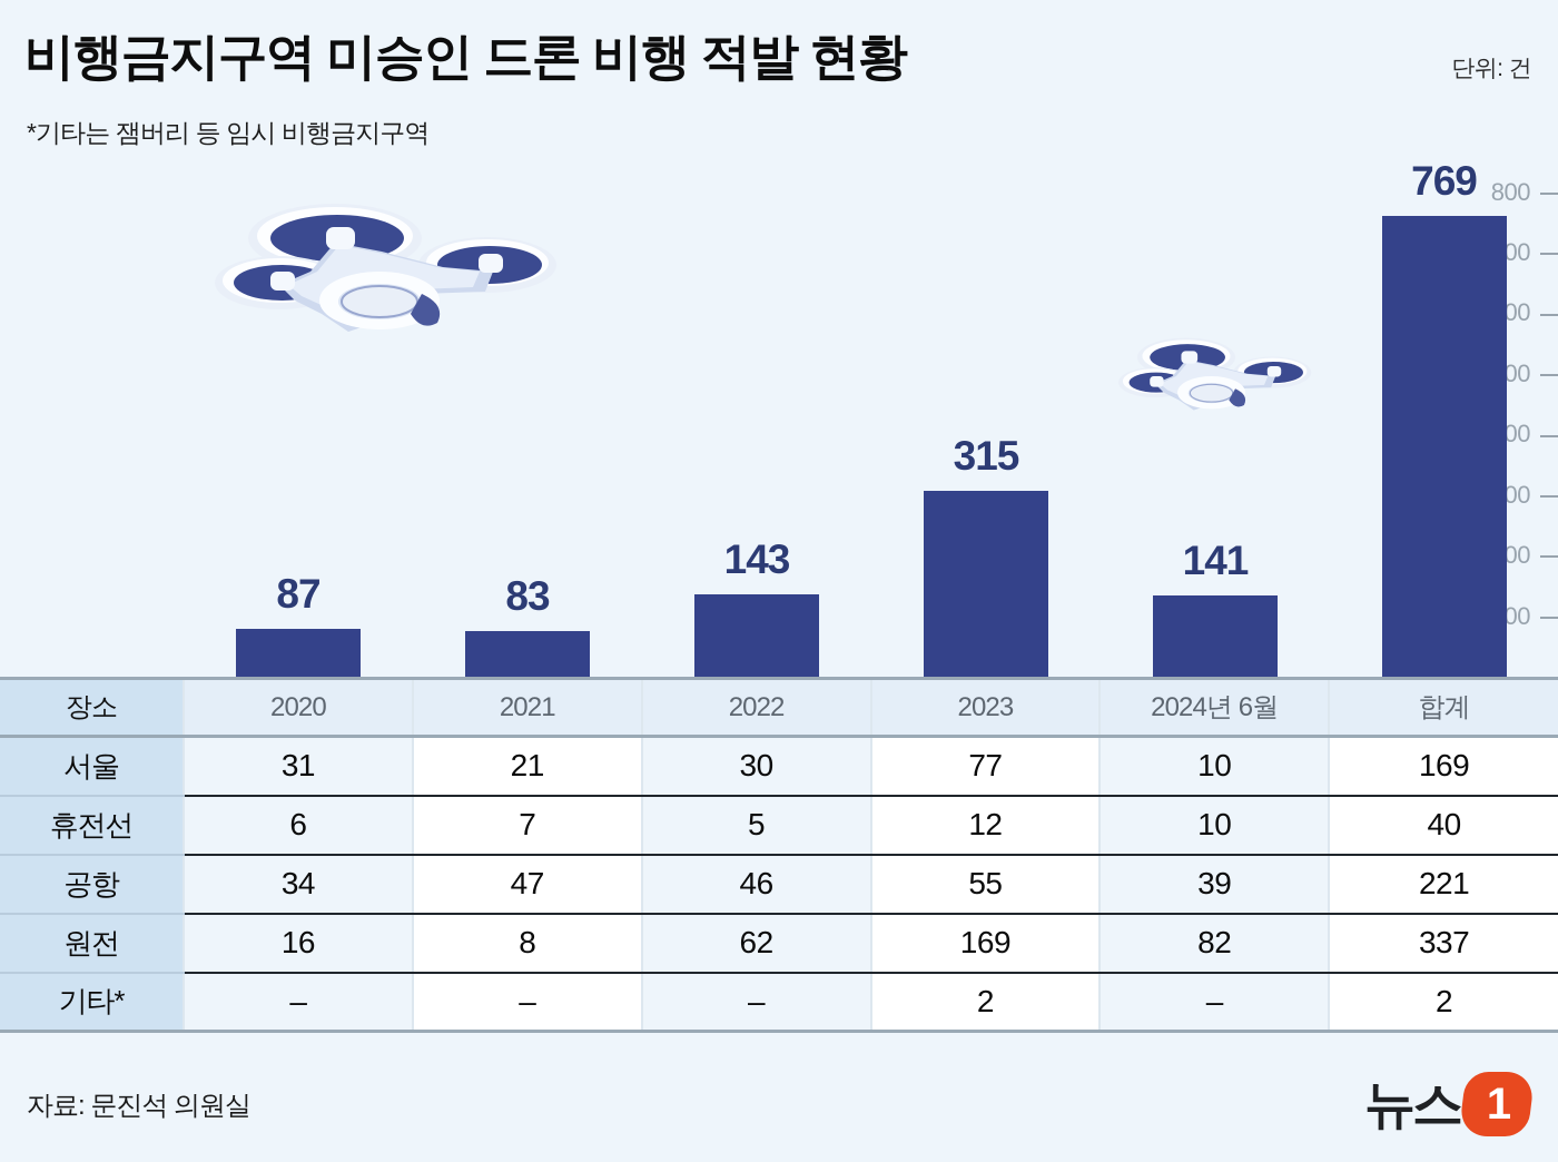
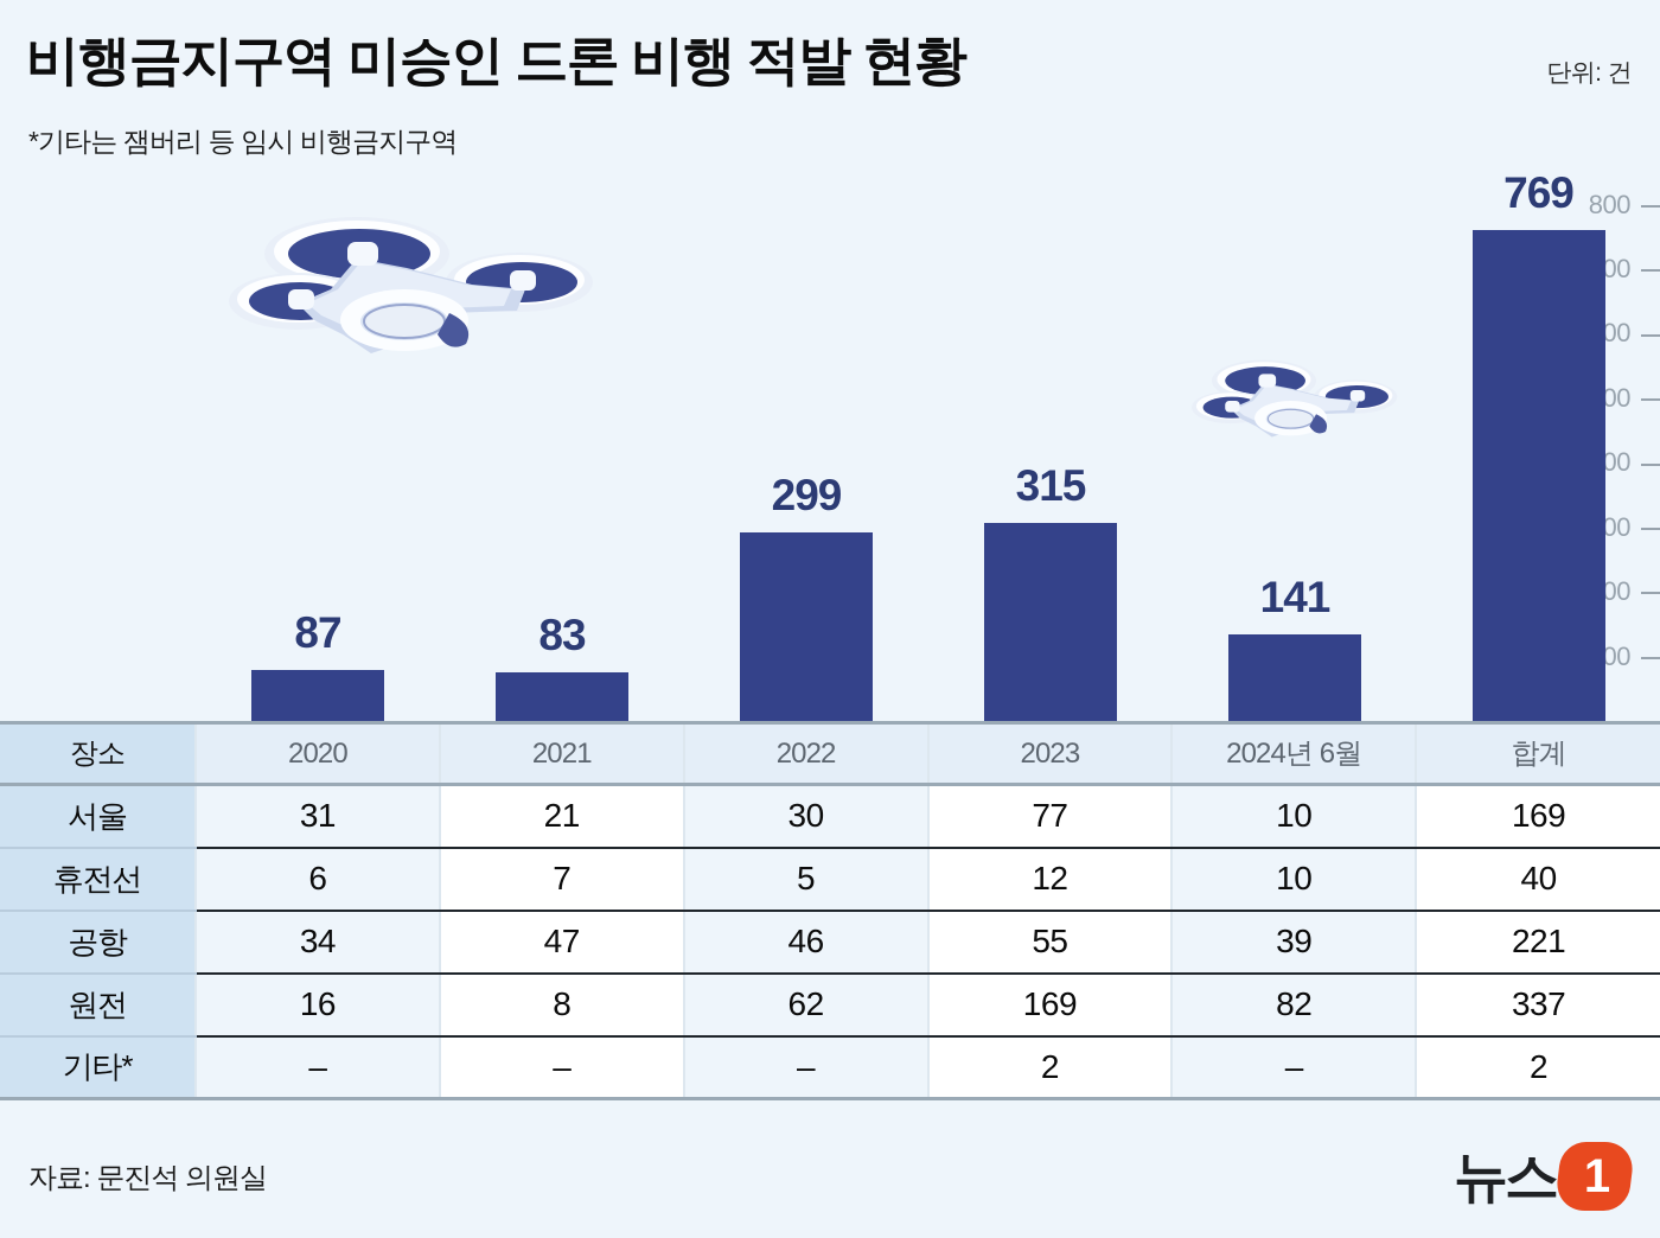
2022: 143 -> 299
